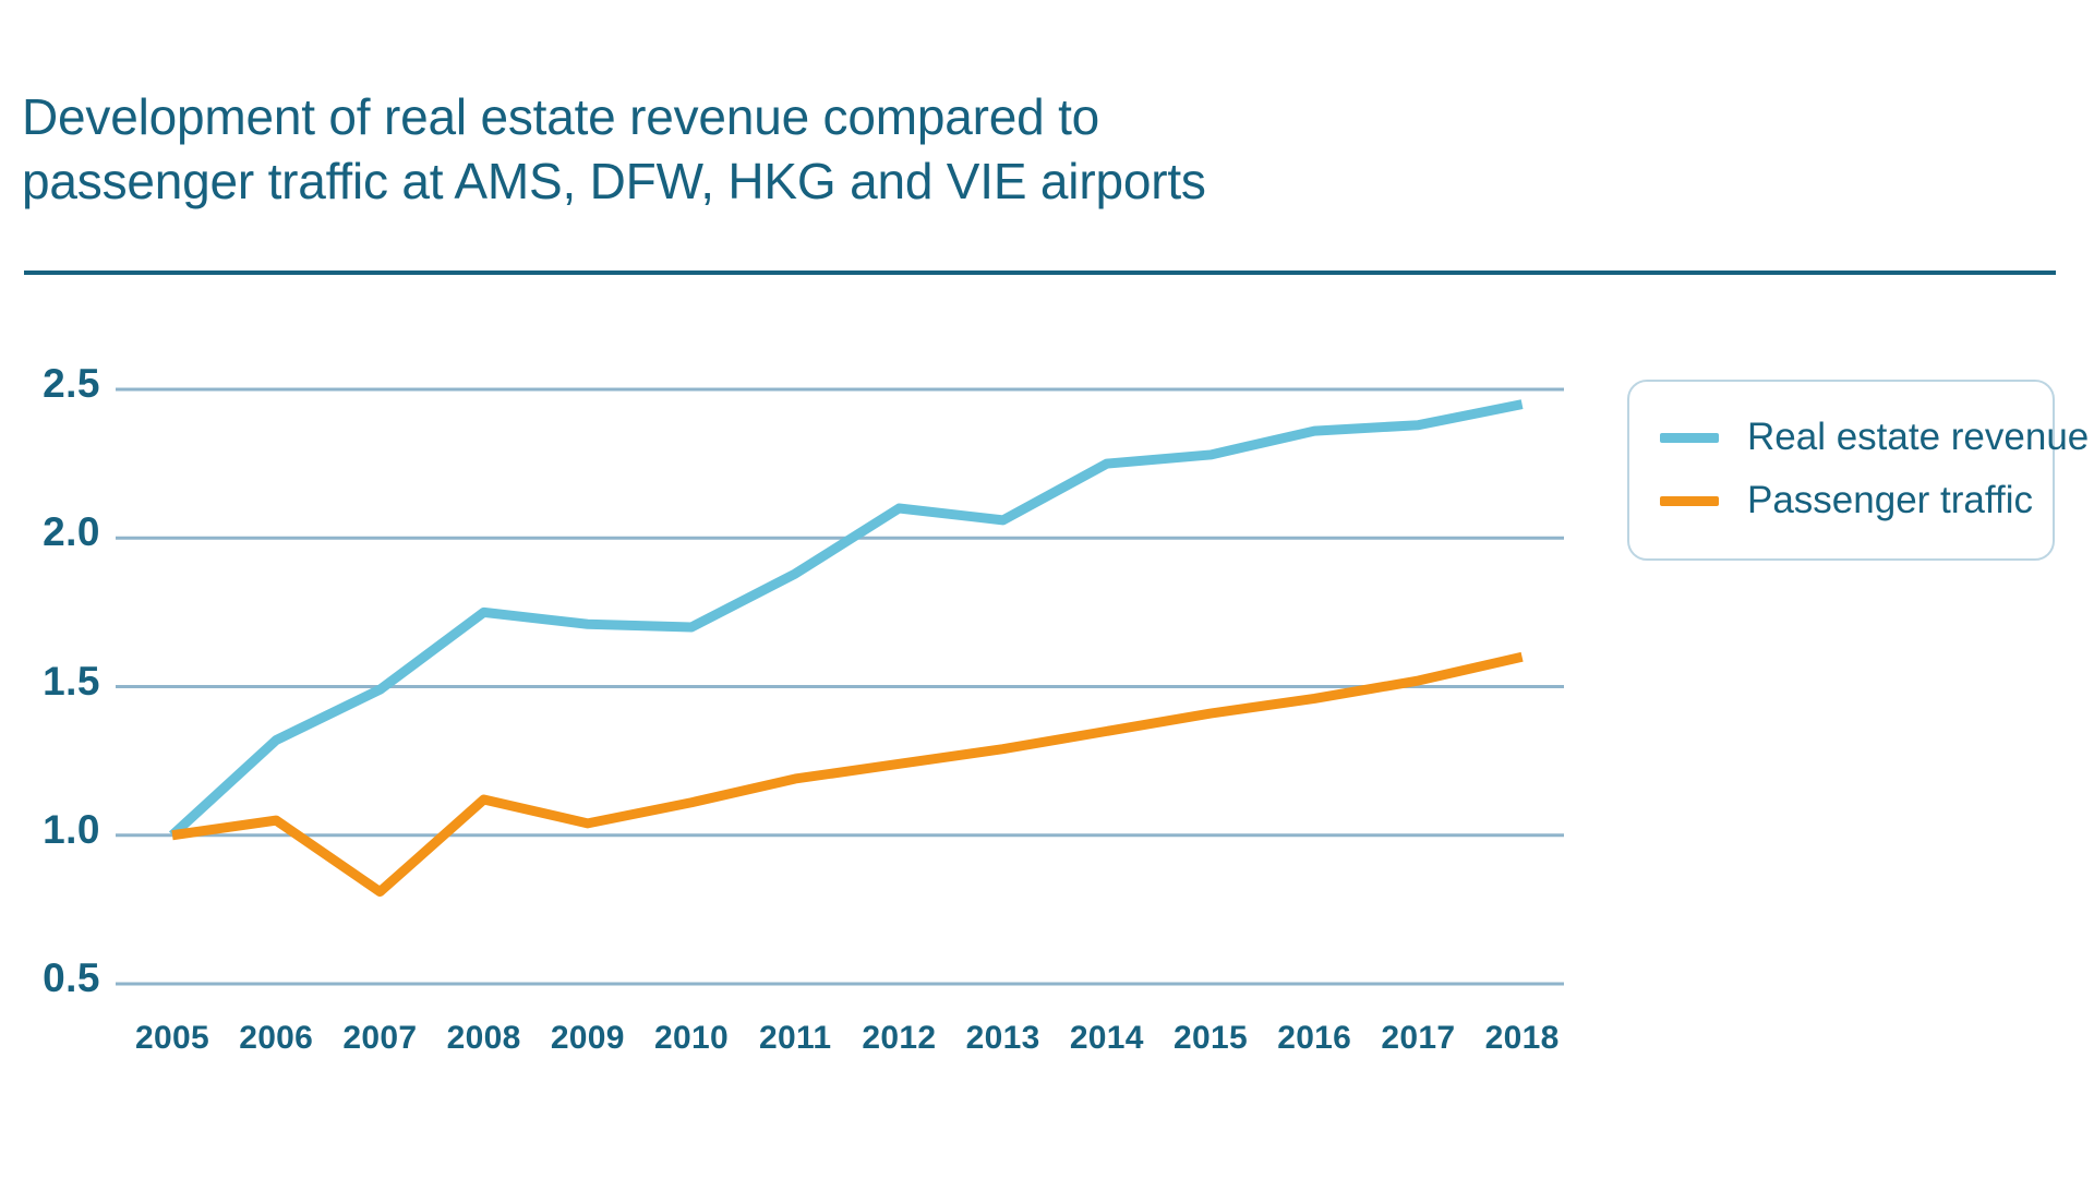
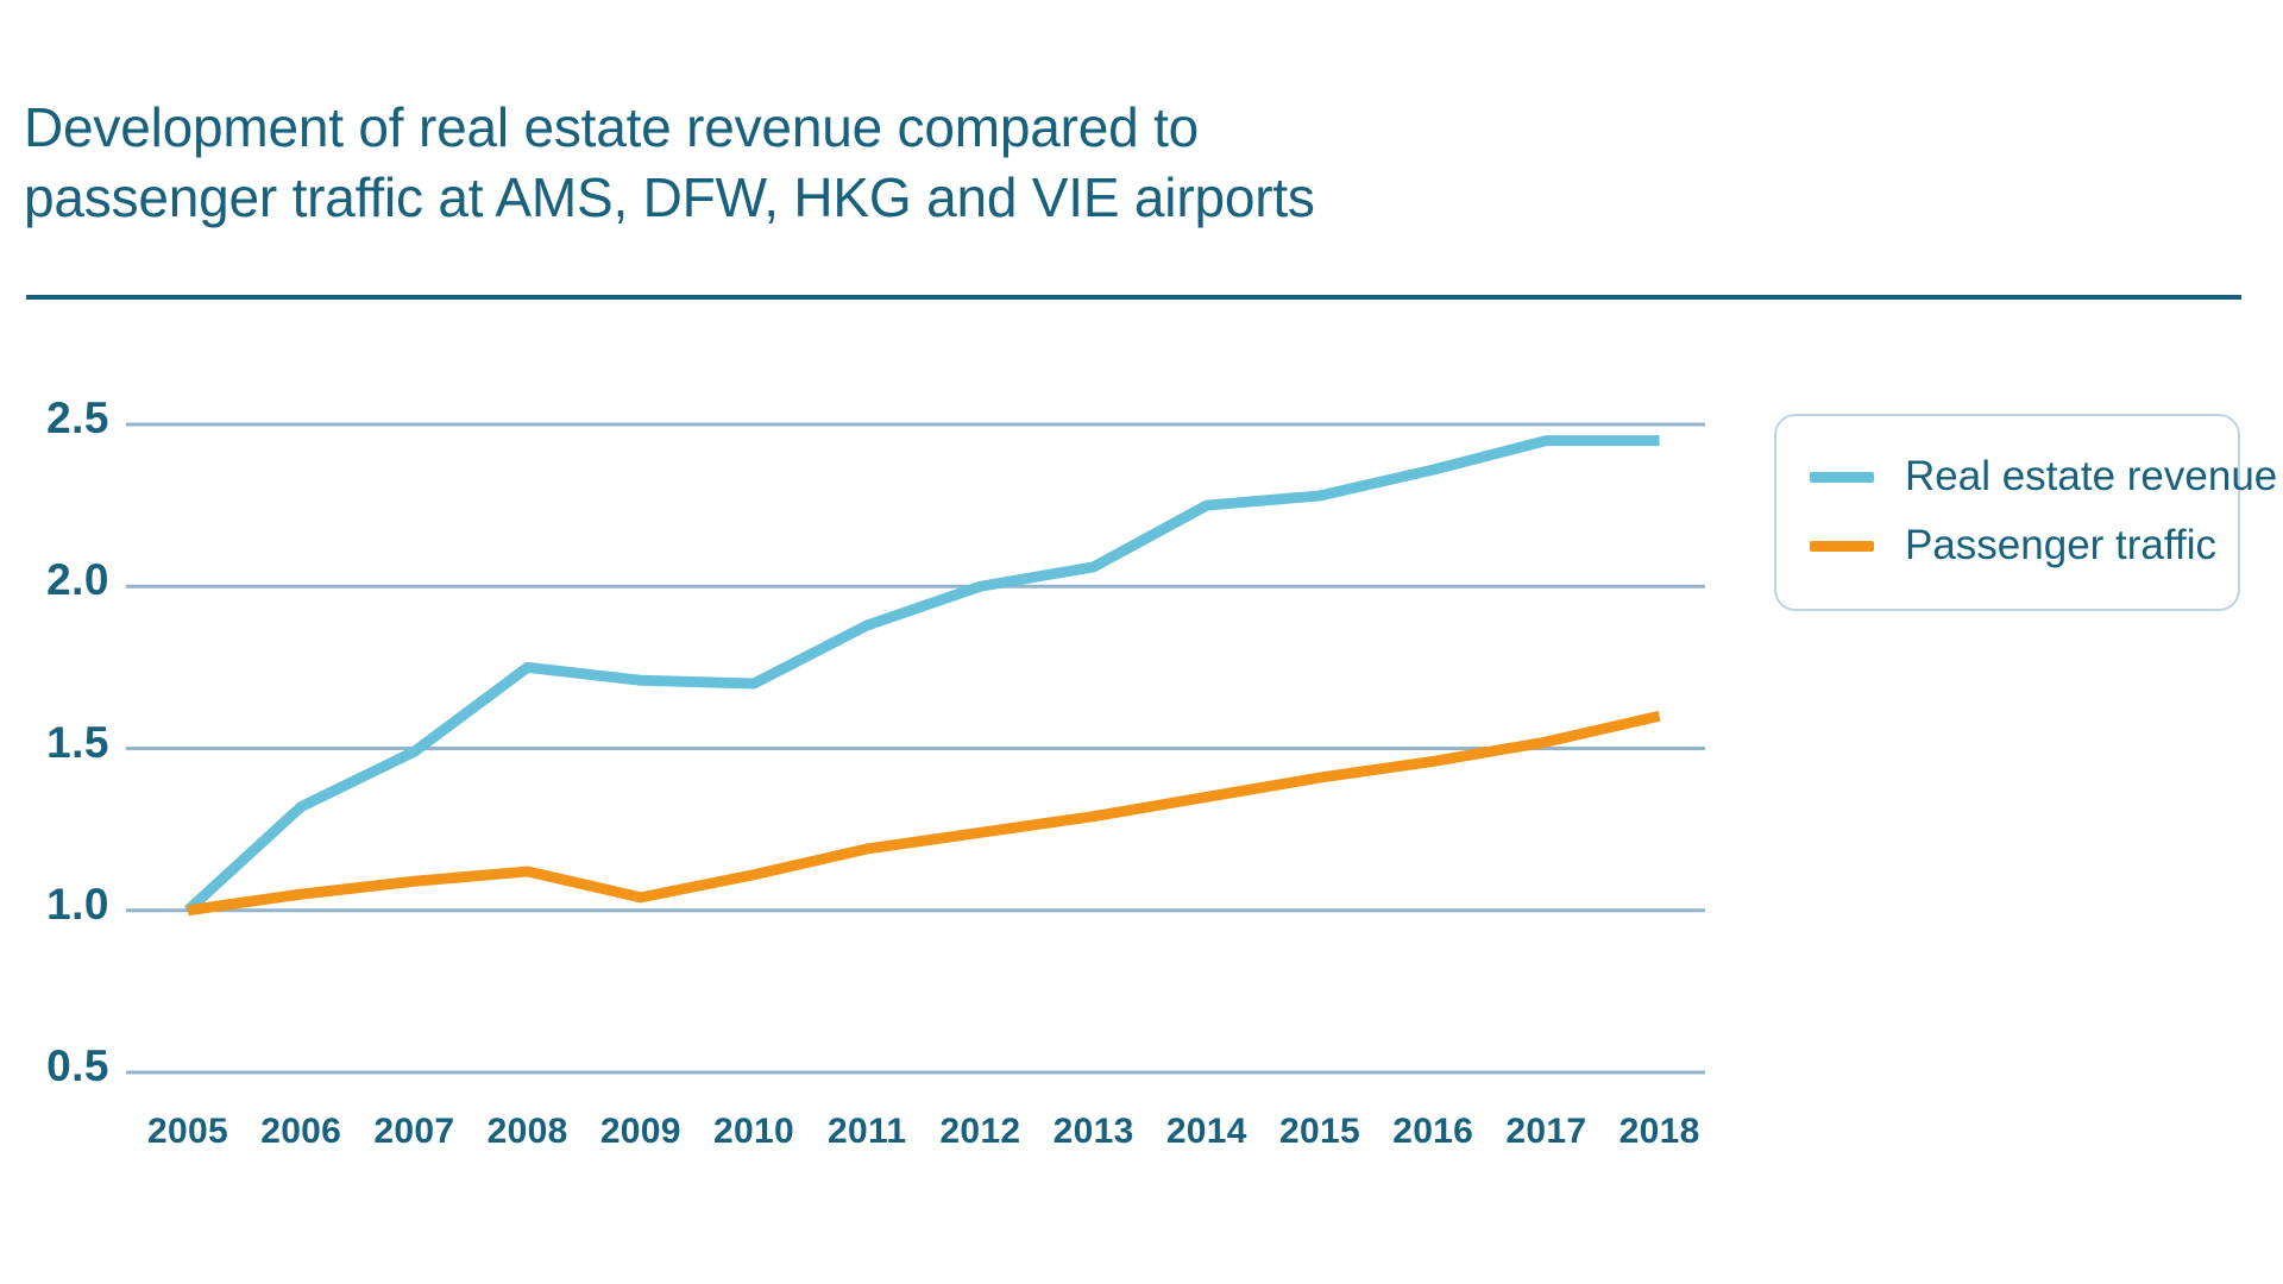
Passenger traffic/2007: 0.81 -> 1.09
Real estate revenue/2012: 2.10 -> 2.00
Real estate revenue/2017: 2.38 -> 2.45
